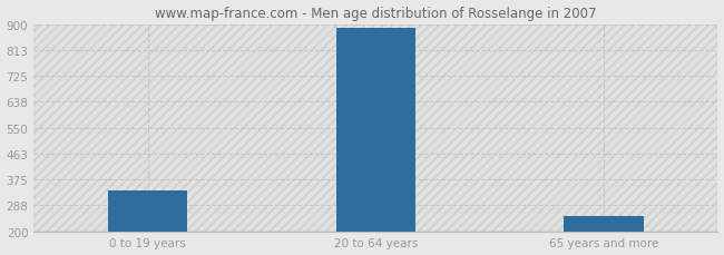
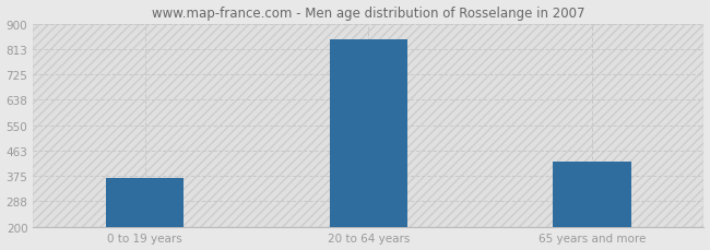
0 to 19 years: 338 -> 370
20 to 64 years: 886 -> 845
65 years and more: 252 -> 425
